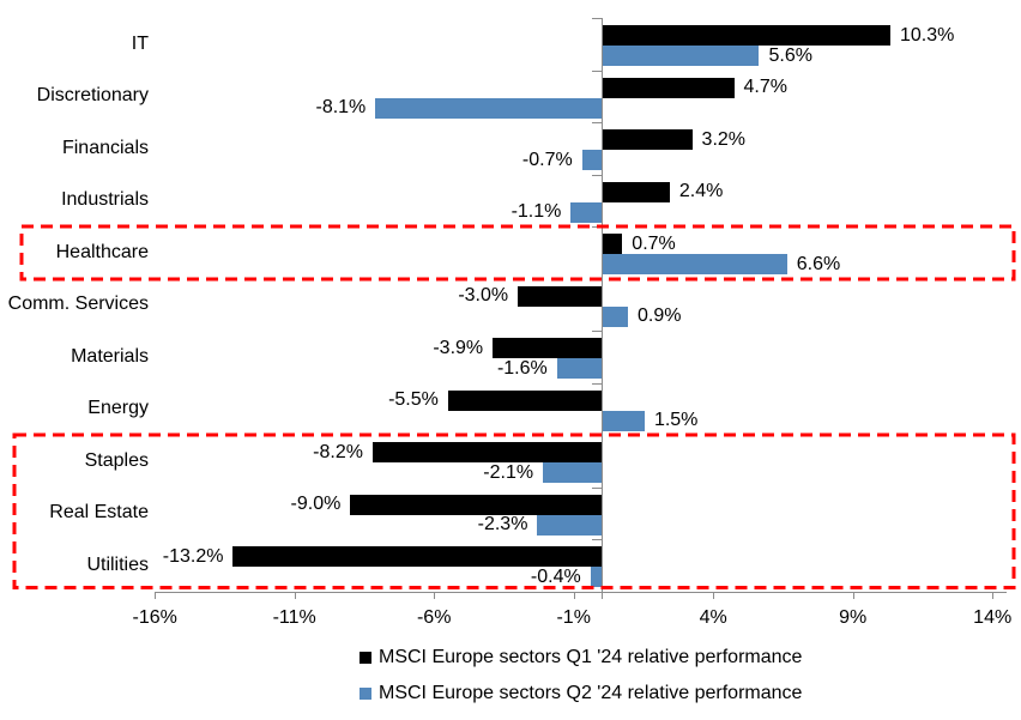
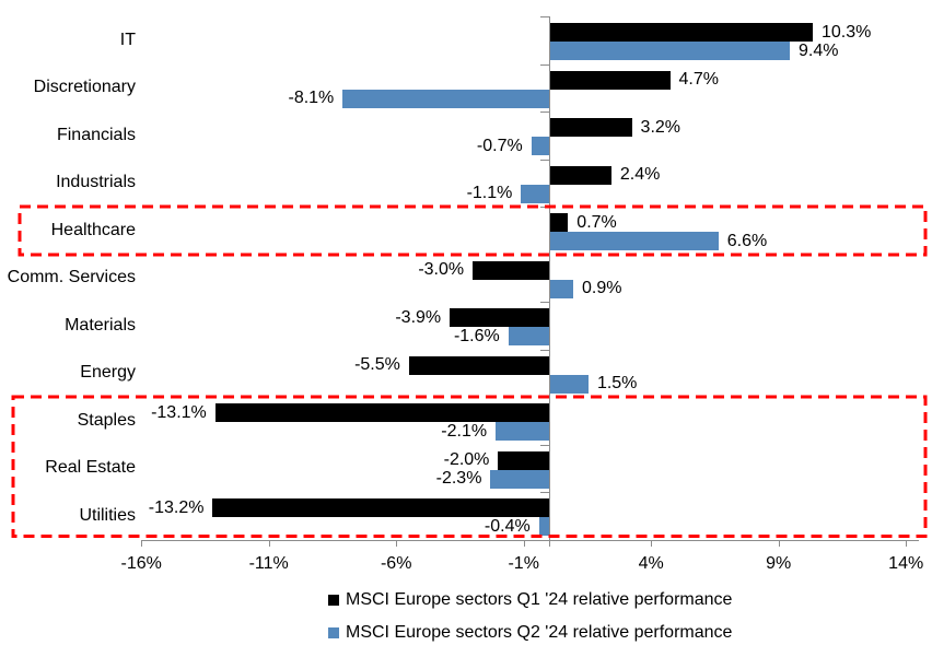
MSCI Europe sectors Q2 '24 relative performance/IT: 5.6% -> 9.4%
MSCI Europe sectors Q1 '24 relative performance/Staples: -8.2% -> -13.1%
MSCI Europe sectors Q1 '24 relative performance/Real Estate: -9.0% -> -2.0%
